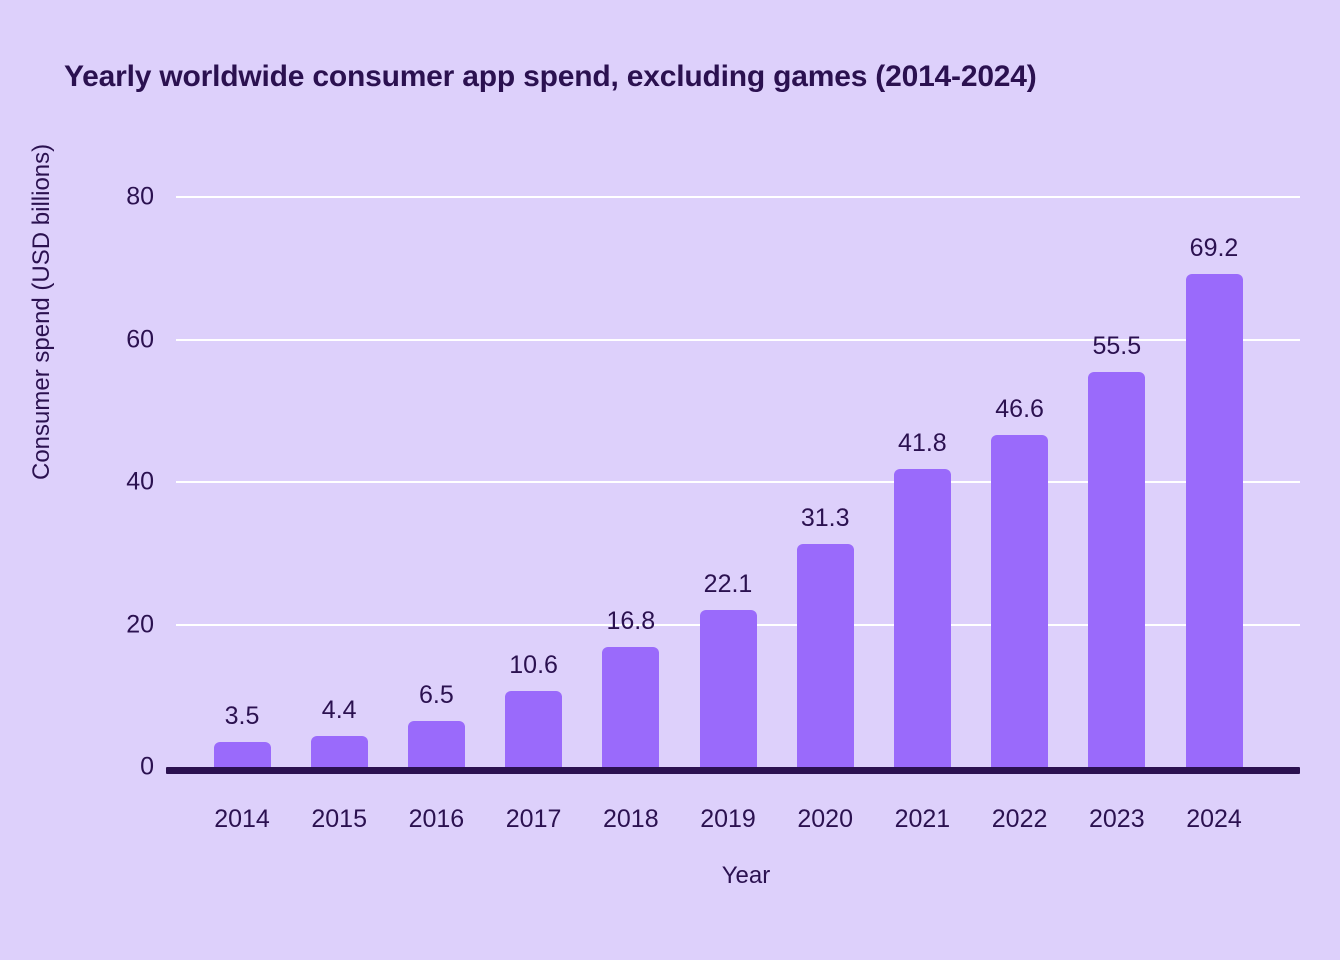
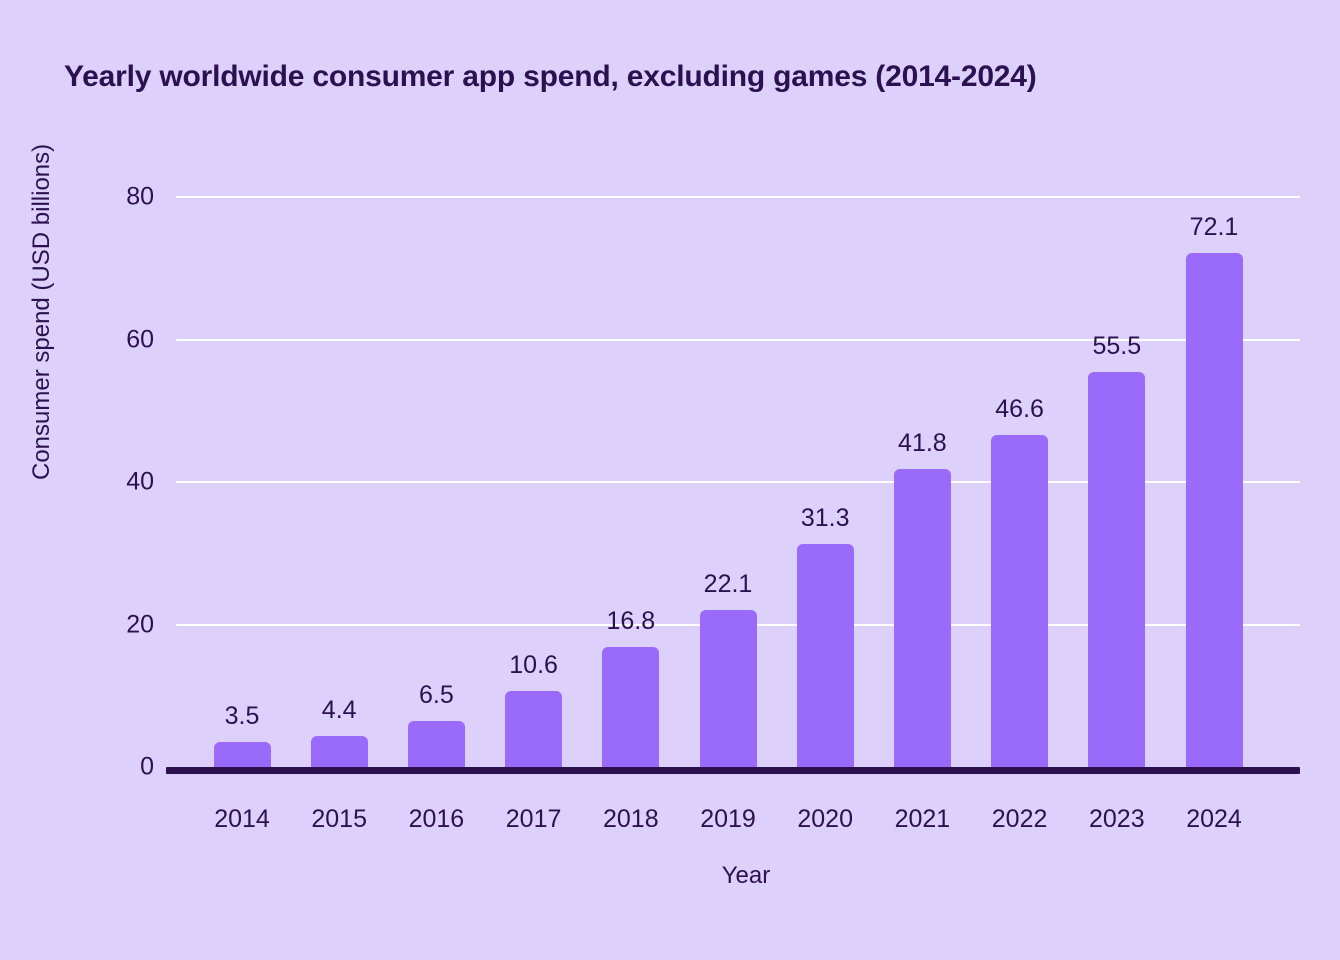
2024: 69.2 -> 72.1
